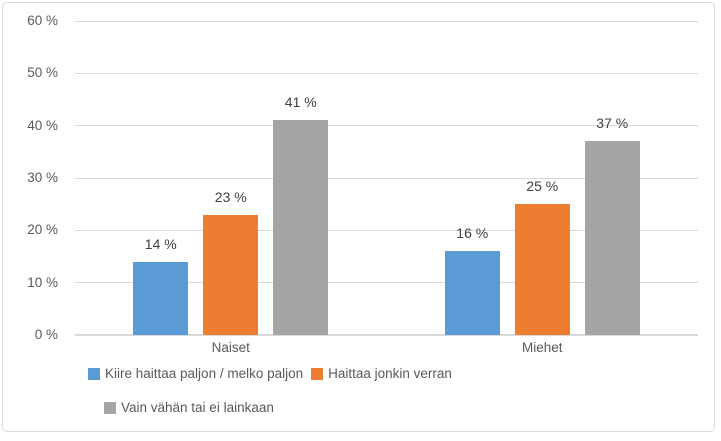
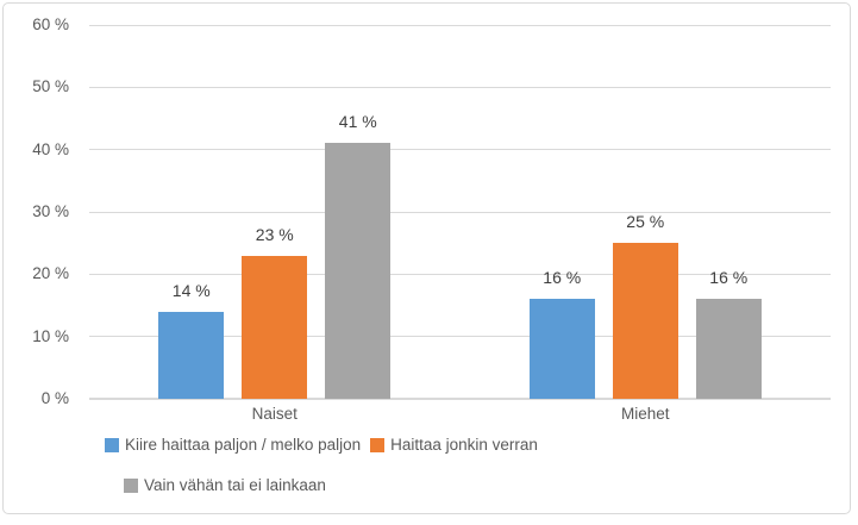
Vain vähän tai ei lainkaan/Miehet: 37 -> 16
